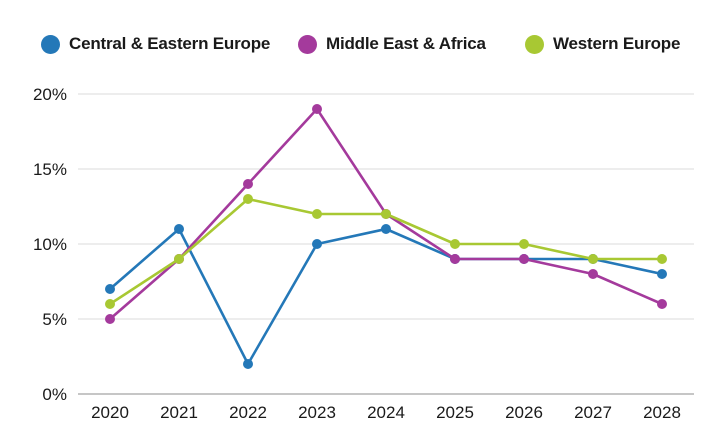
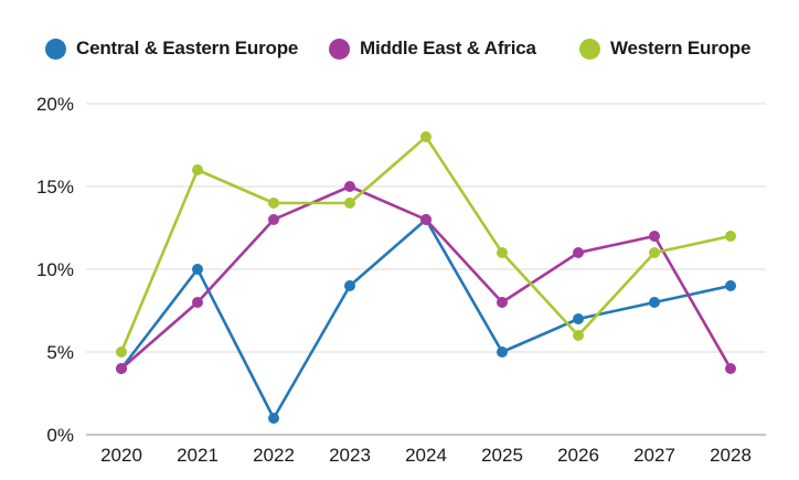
Central & Eastern Europe/2020: 7% -> 4%
Middle East & Africa/2020: 5% -> 4%
Western Europe/2020: 6% -> 5%
Central & Eastern Europe/2021: 11% -> 10%
Middle East & Africa/2021: 9% -> 8%
Western Europe/2021: 9% -> 16%
Central & Eastern Europe/2022: 2% -> 1%
Middle East & Africa/2022: 14% -> 13%
Western Europe/2022: 13% -> 14%
Central & Eastern Europe/2023: 10% -> 9%
Middle East & Africa/2023: 19% -> 15%
Western Europe/2023: 12% -> 14%
Central & Eastern Europe/2024: 11% -> 13%
Middle East & Africa/2024: 12% -> 13%
Western Europe/2024: 12% -> 18%
Central & Eastern Europe/2025: 9% -> 5%
Middle East & Africa/2025: 9% -> 8%
Western Europe/2025: 10% -> 11%
Central & Eastern Europe/2026: 9% -> 7%
Middle East & Africa/2026: 9% -> 11%
Western Europe/2026: 10% -> 6%
Central & Eastern Europe/2027: 9% -> 8%
Middle East & Africa/2027: 8% -> 12%
Western Europe/2027: 9% -> 11%
Central & Eastern Europe/2028: 8% -> 9%
Middle East & Africa/2028: 6% -> 4%
Western Europe/2028: 9% -> 12%
